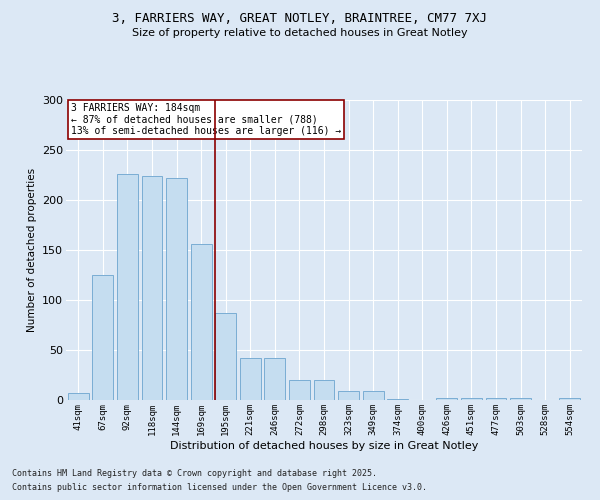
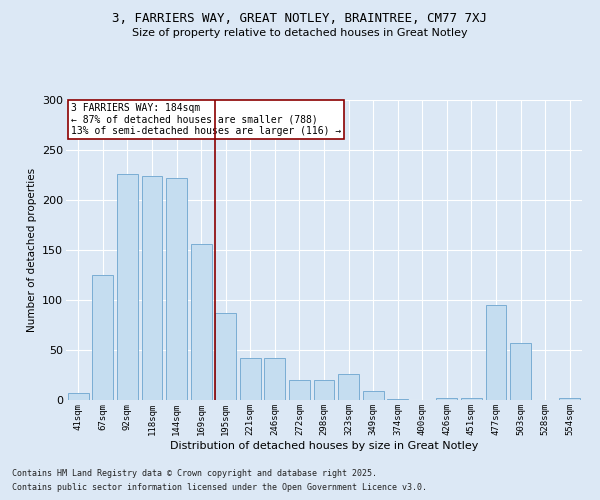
323sqm: 9 -> 26
477sqm: 2 -> 95
503sqm: 2 -> 57
